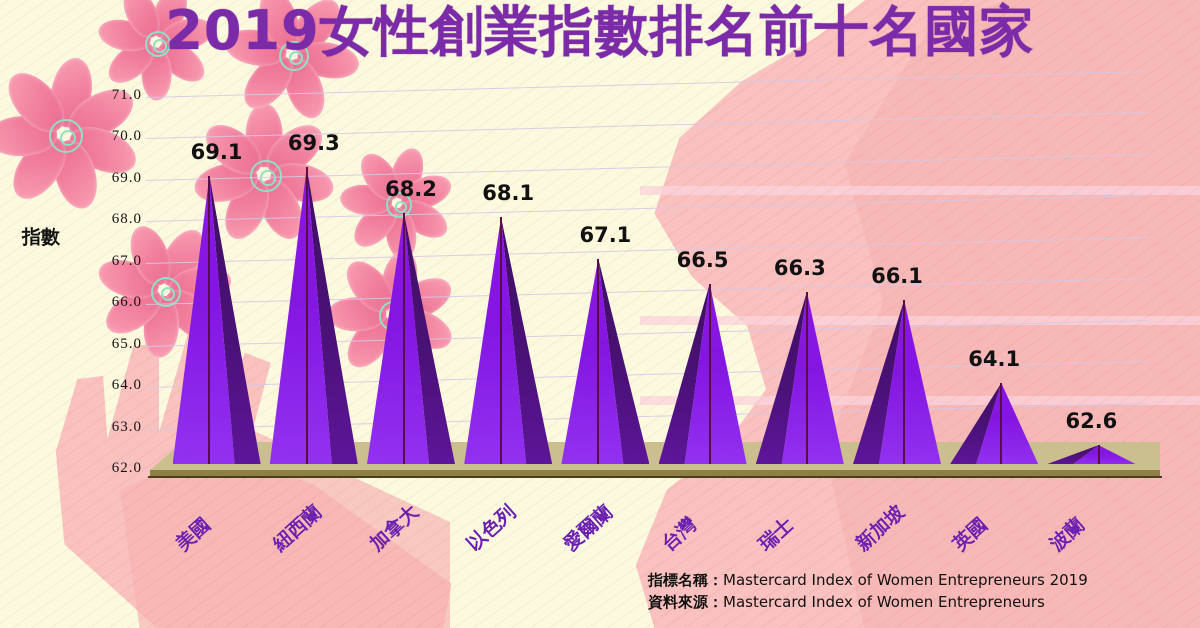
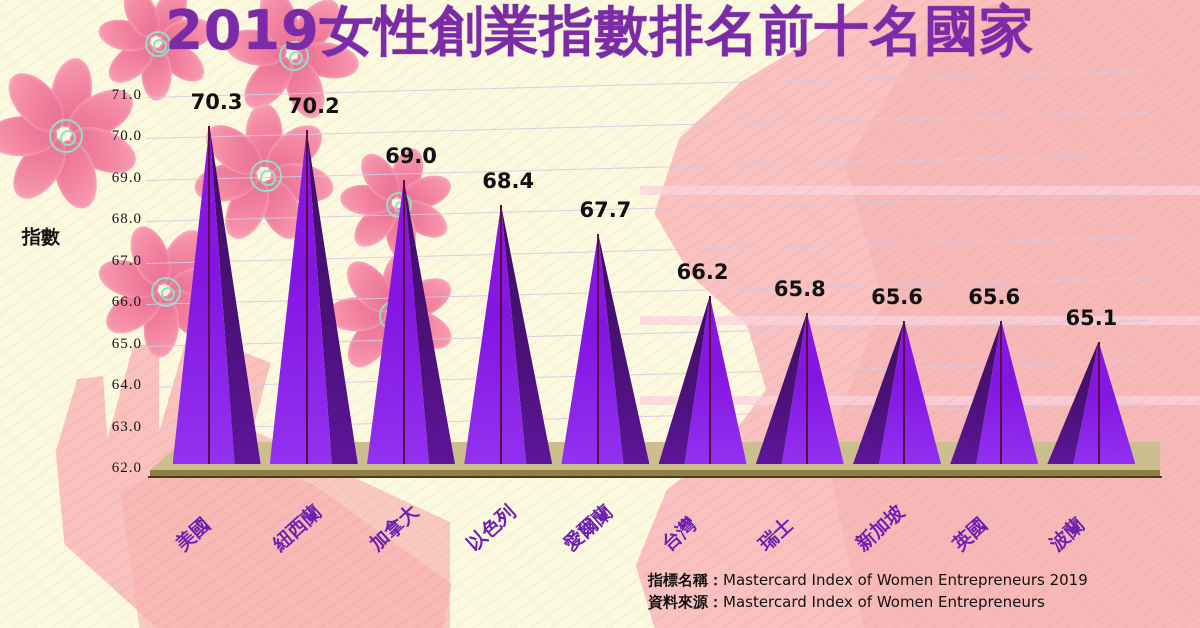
美國: 69.1 -> 70.3
紐西蘭: 69.3 -> 70.2
加拿大: 68.2 -> 69.0
以色列: 68.1 -> 68.4
愛爾蘭: 67.1 -> 67.7
台灣: 66.5 -> 66.2
瑞士: 66.3 -> 65.8
新加坡: 66.1 -> 65.6
英國: 64.1 -> 65.6
波蘭: 62.6 -> 65.1
